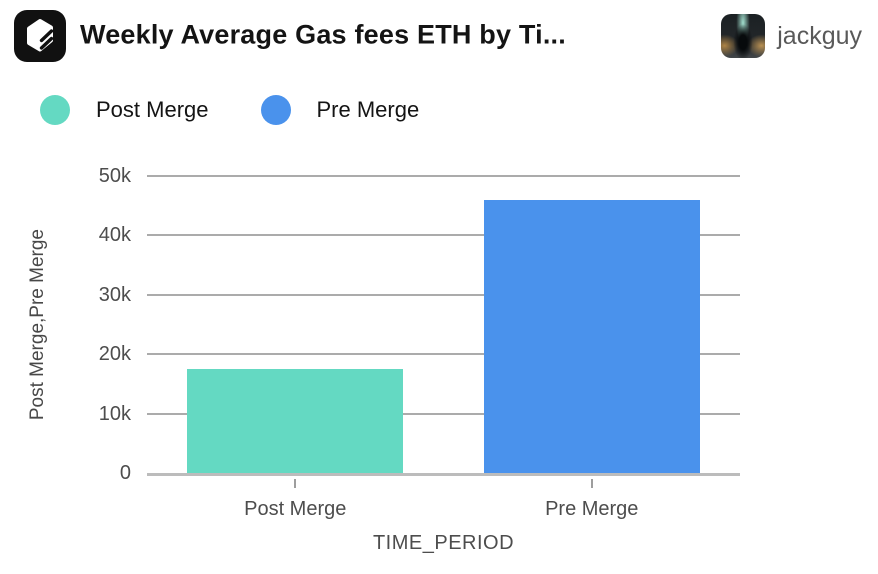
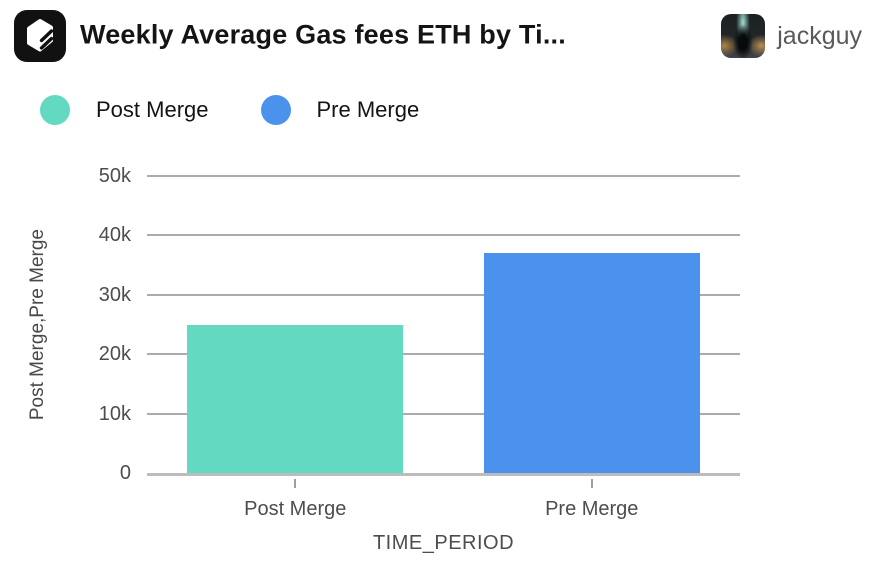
Post Merge: 18k -> 25k
Pre Merge: 46k -> 37k
